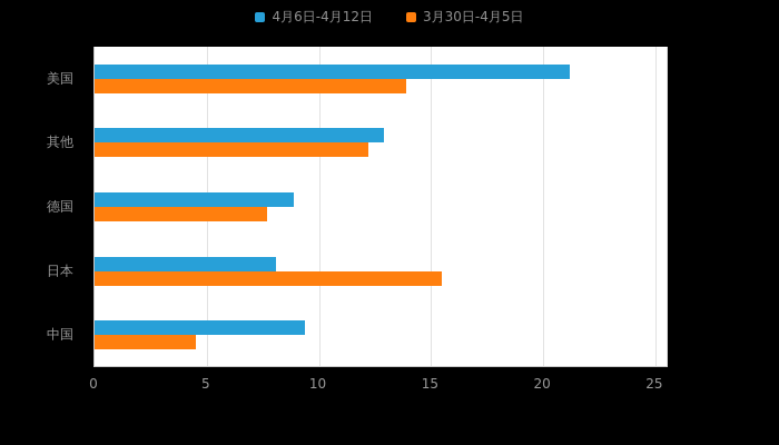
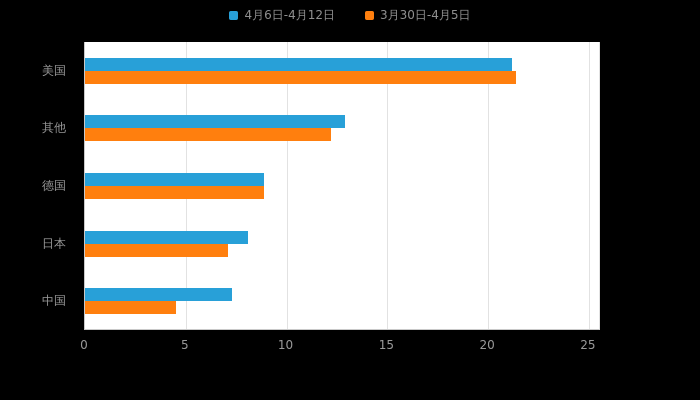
3月30日-4月5日/美国: 13.9 -> 21.4
3月30日-4月5日/德国: 7.7 -> 8.9
3月30日-4月5日/日本: 15.5 -> 7.1
4月6日-4月12日/中国: 9.4 -> 7.3
